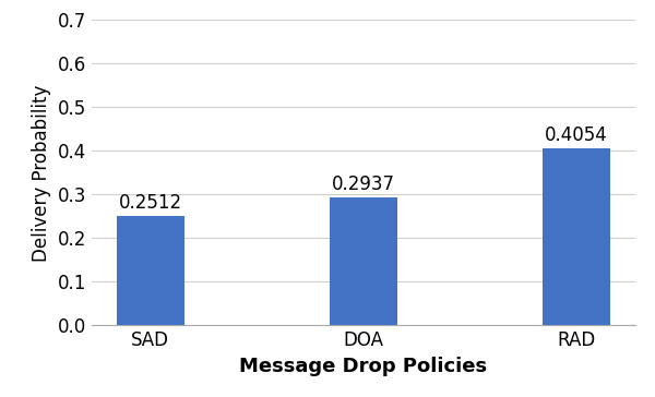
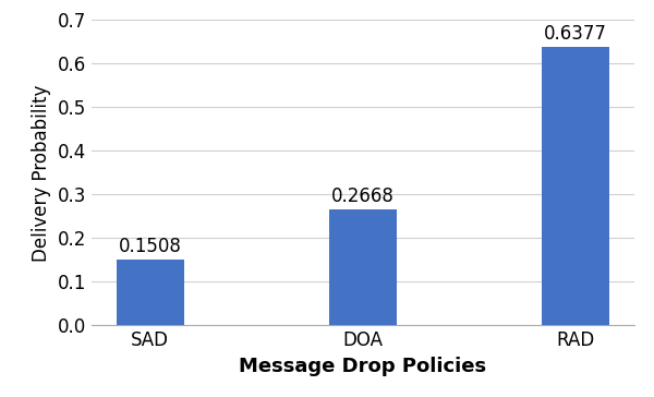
SAD: 0.2512 -> 0.1508
DOA: 0.2937 -> 0.2668
RAD: 0.4054 -> 0.6377
